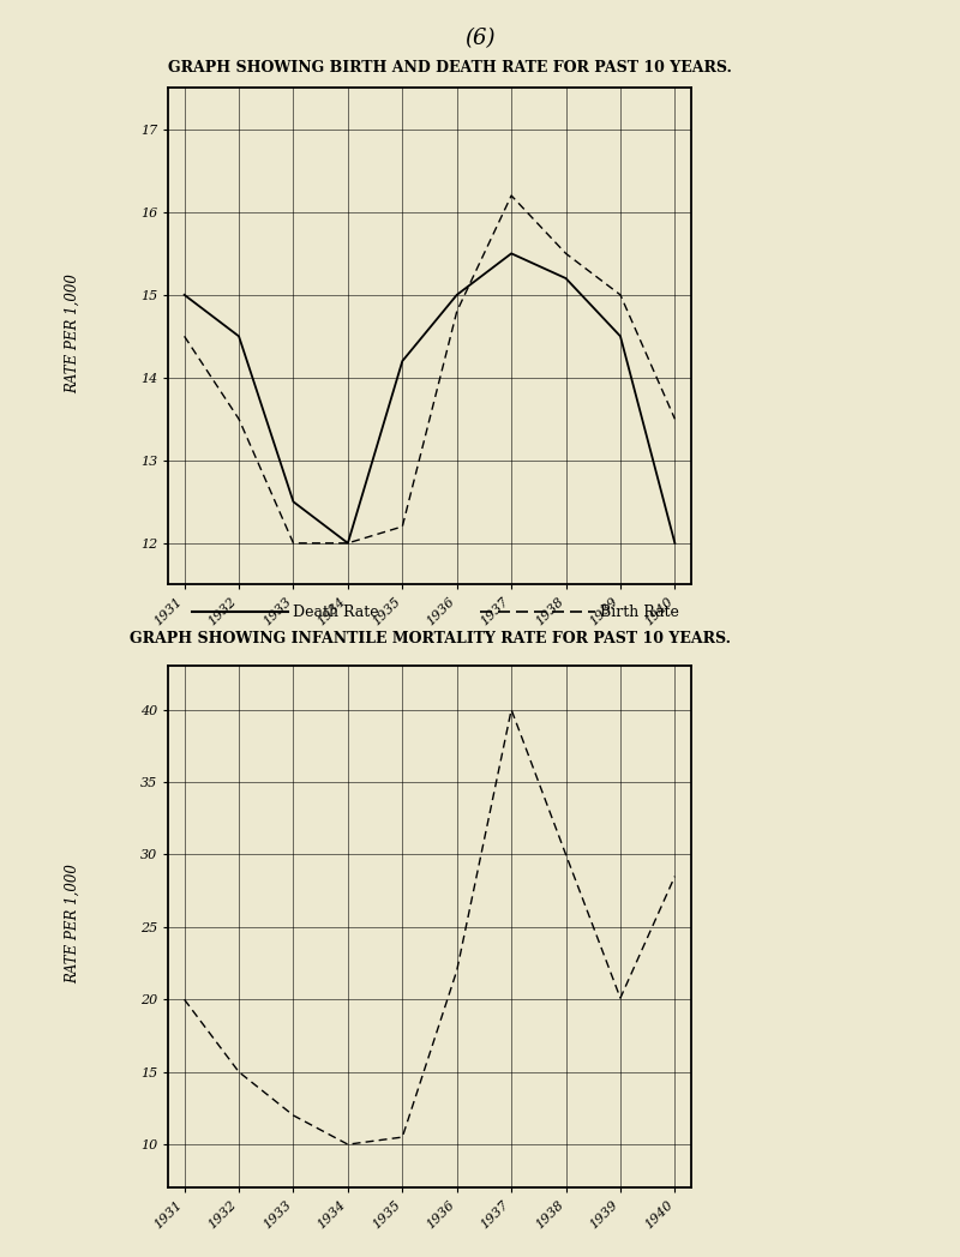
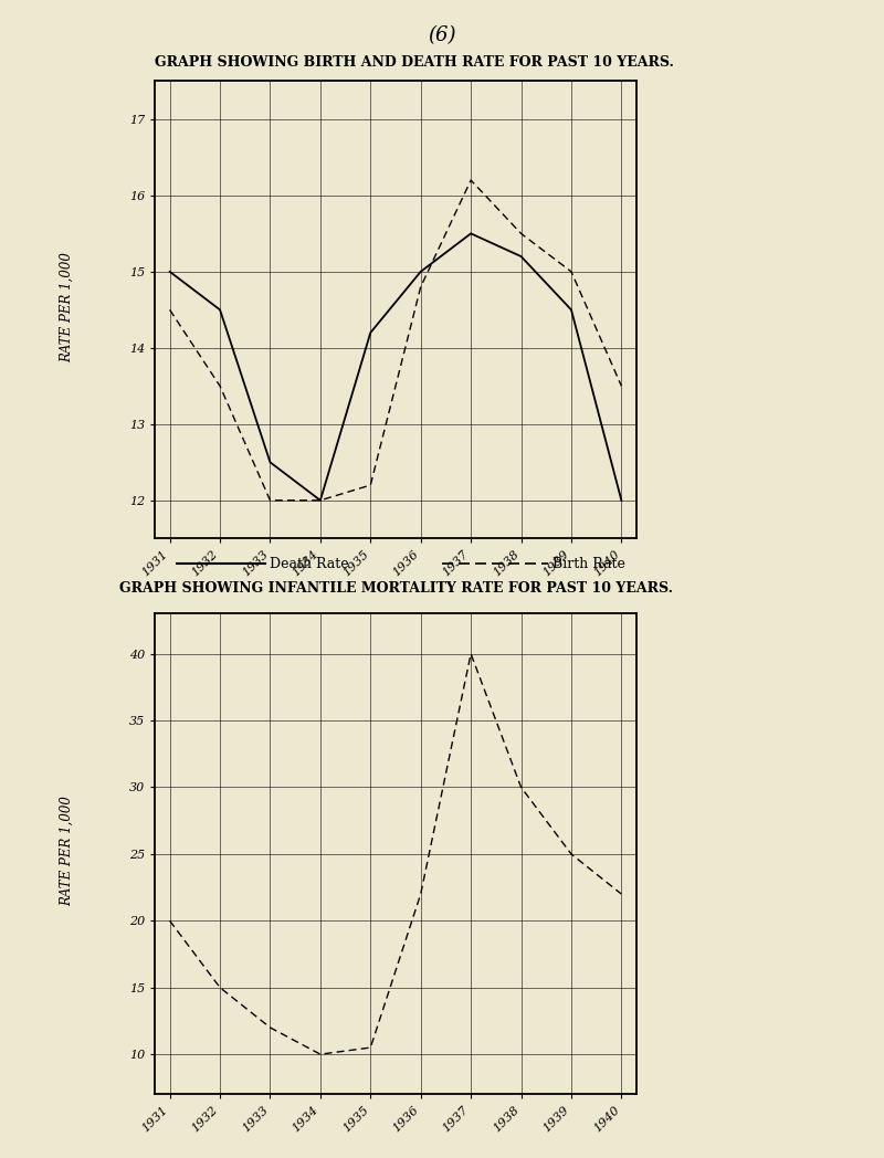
1939: 20.1 -> 25.0
1940: 28.5 -> 22.0
